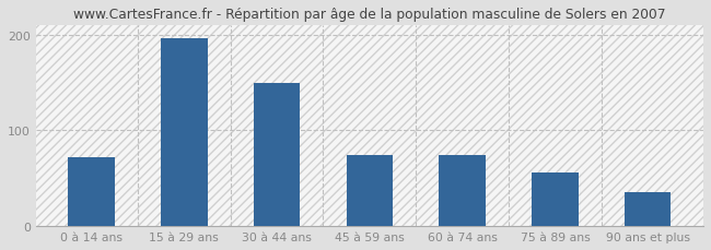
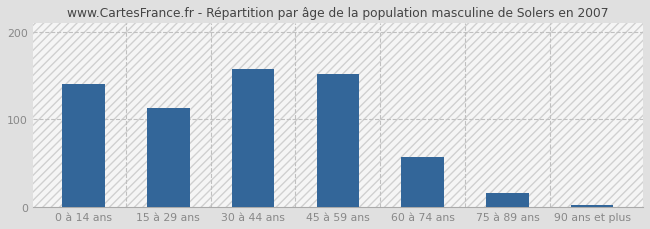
0 à 14 ans: 72 -> 140
15 à 29 ans: 196 -> 113
30 à 44 ans: 150 -> 158
45 à 59 ans: 74 -> 152
60 à 74 ans: 74 -> 57
75 à 89 ans: 56 -> 16
90 ans et plus: 36 -> 2
